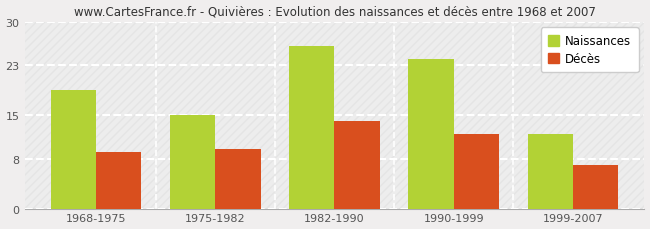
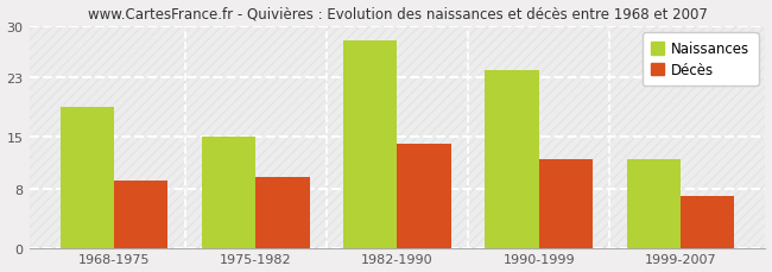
Naissances/1982-1990: 26 -> 28
